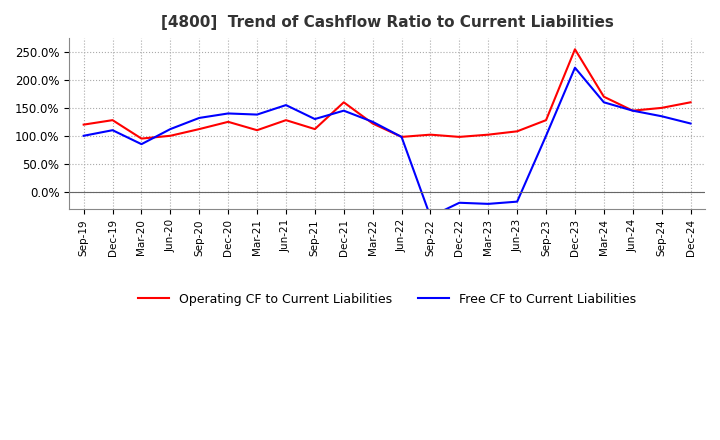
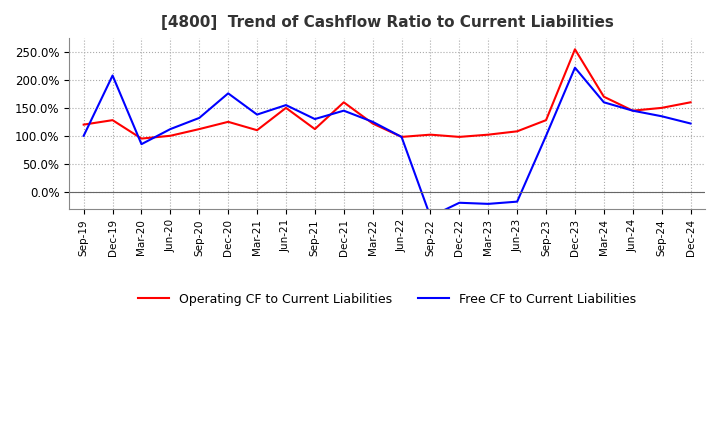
Free CF to Current Liabilities/Dec-19: 110% -> 208%
Free CF to Current Liabilities/Dec-20: 140% -> 176%
Operating CF to Current Liabilities/Jun-21: 128% -> 150%
